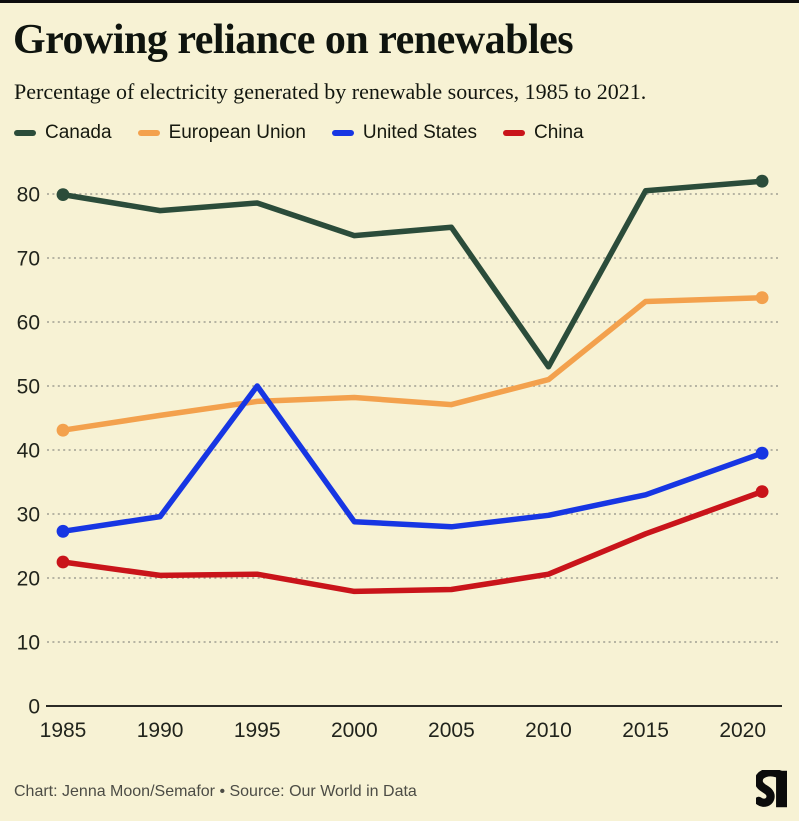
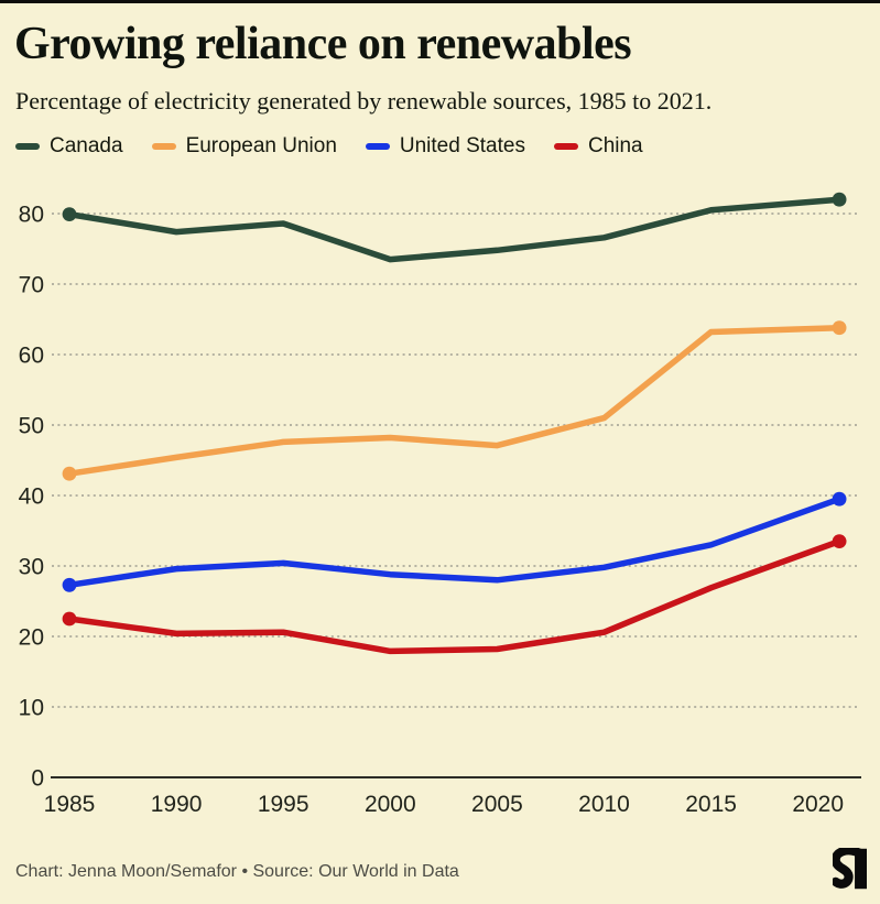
United States/1995: 50 -> 30
Canada/2010: 53 -> 77
